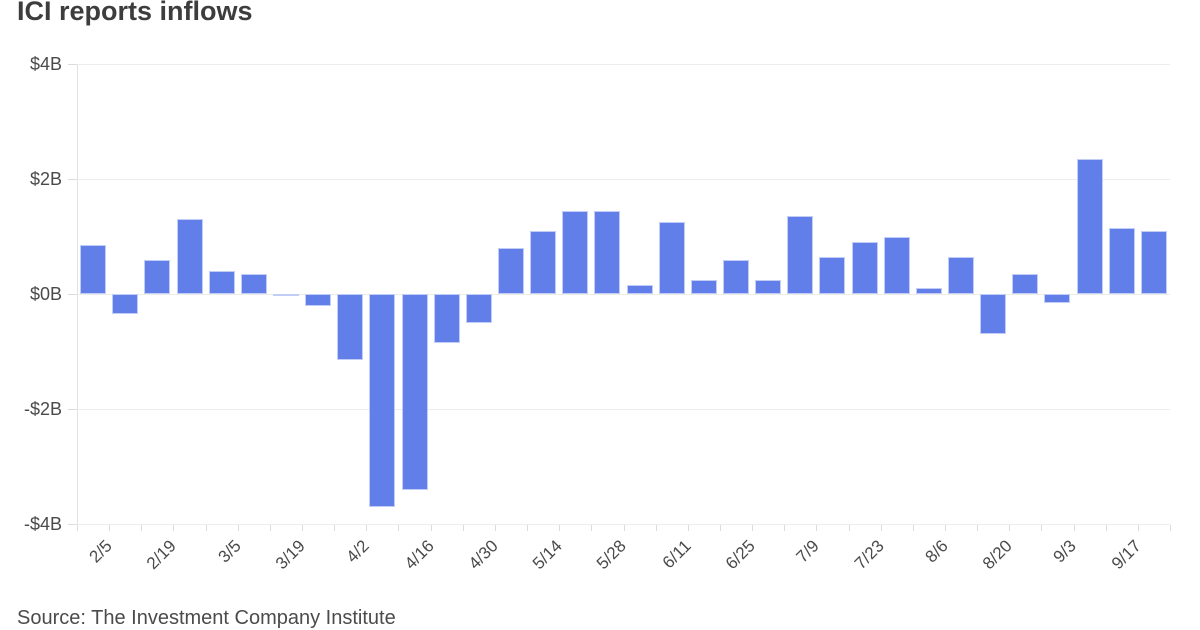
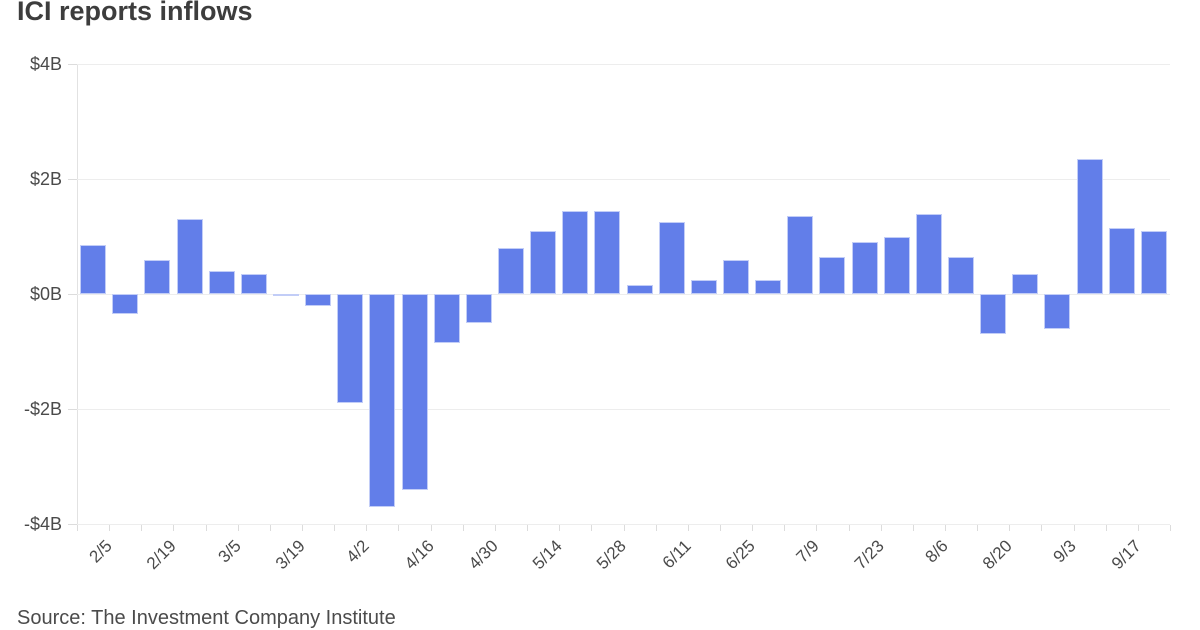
4/2: -$1.1B -> -$1.9B
8/6: $0.1B -> $1.4B
9/3: -$0.1B -> -$0.6B
